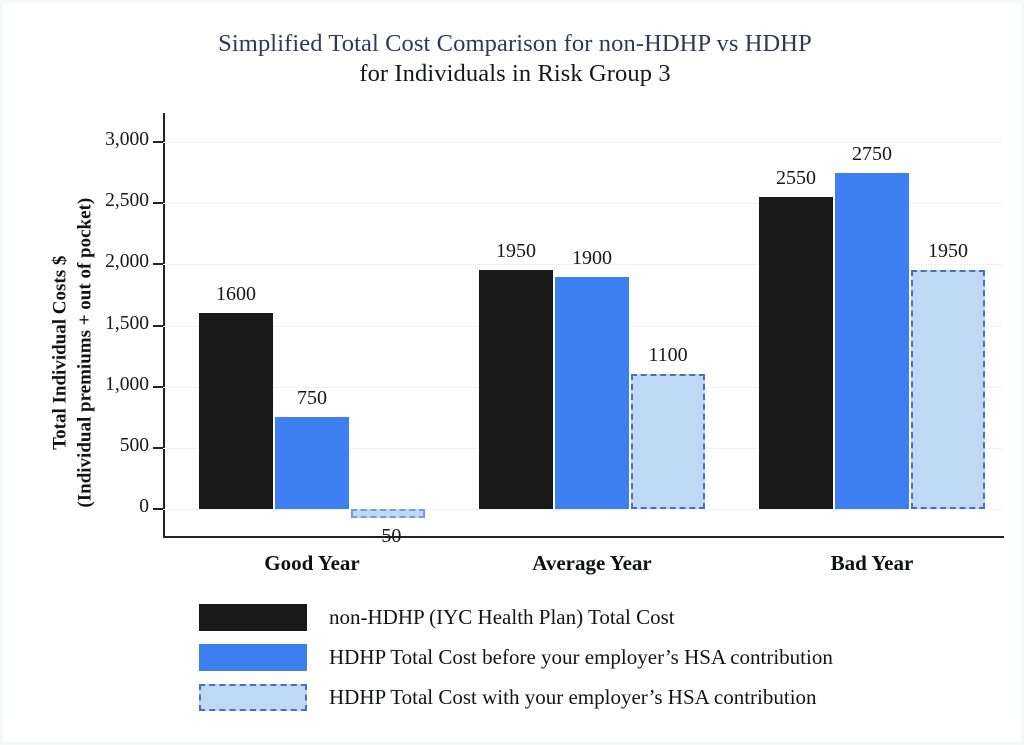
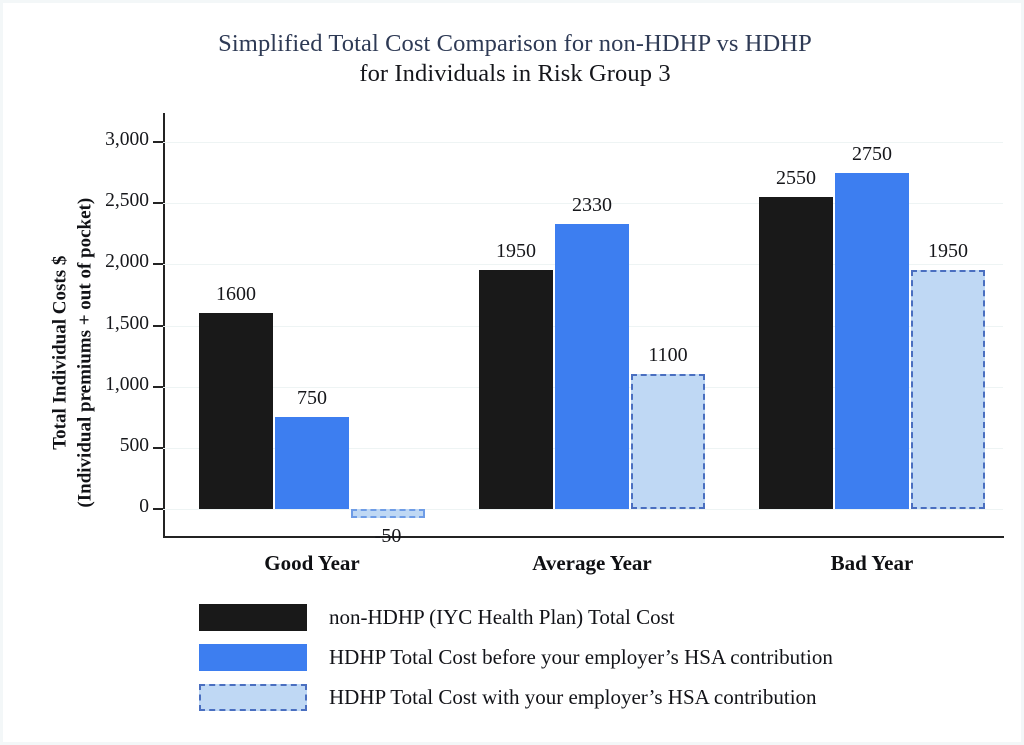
HDHP Total Cost before your employer’s HSA contribution/Average Year: 1900 -> 2330
